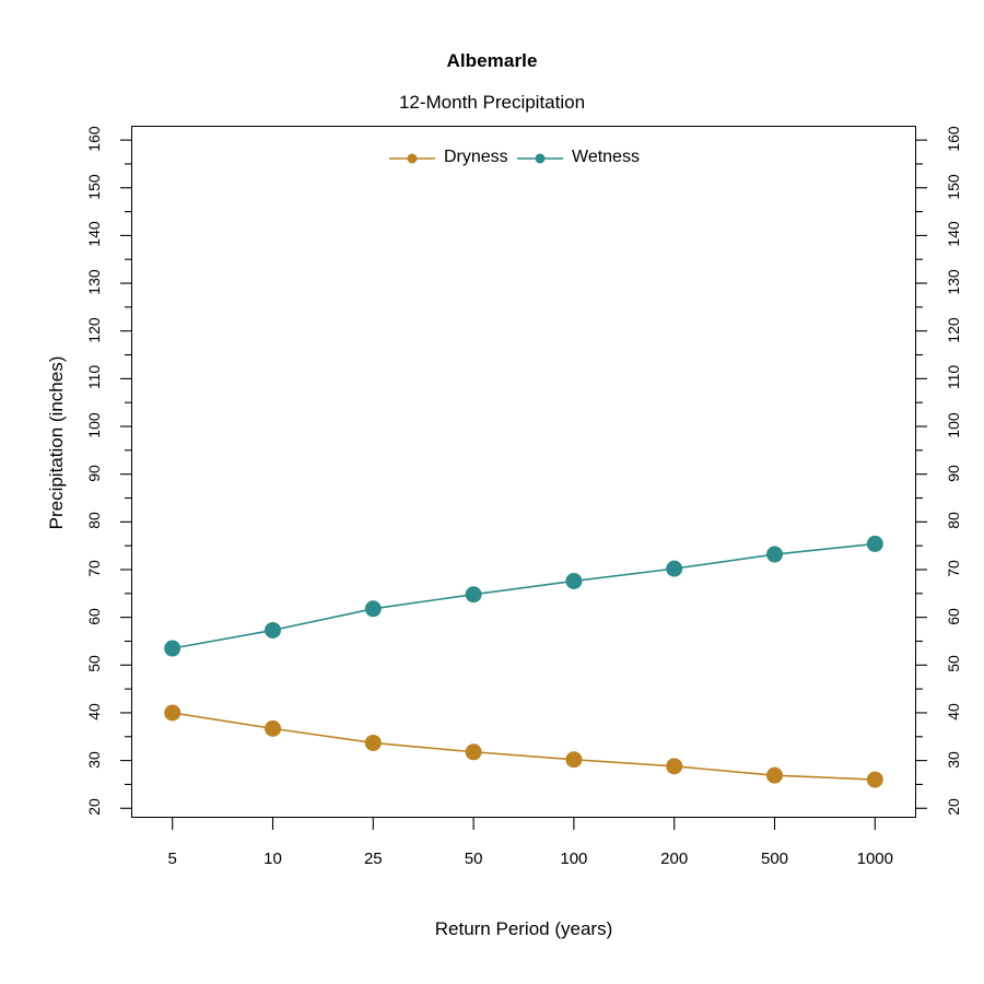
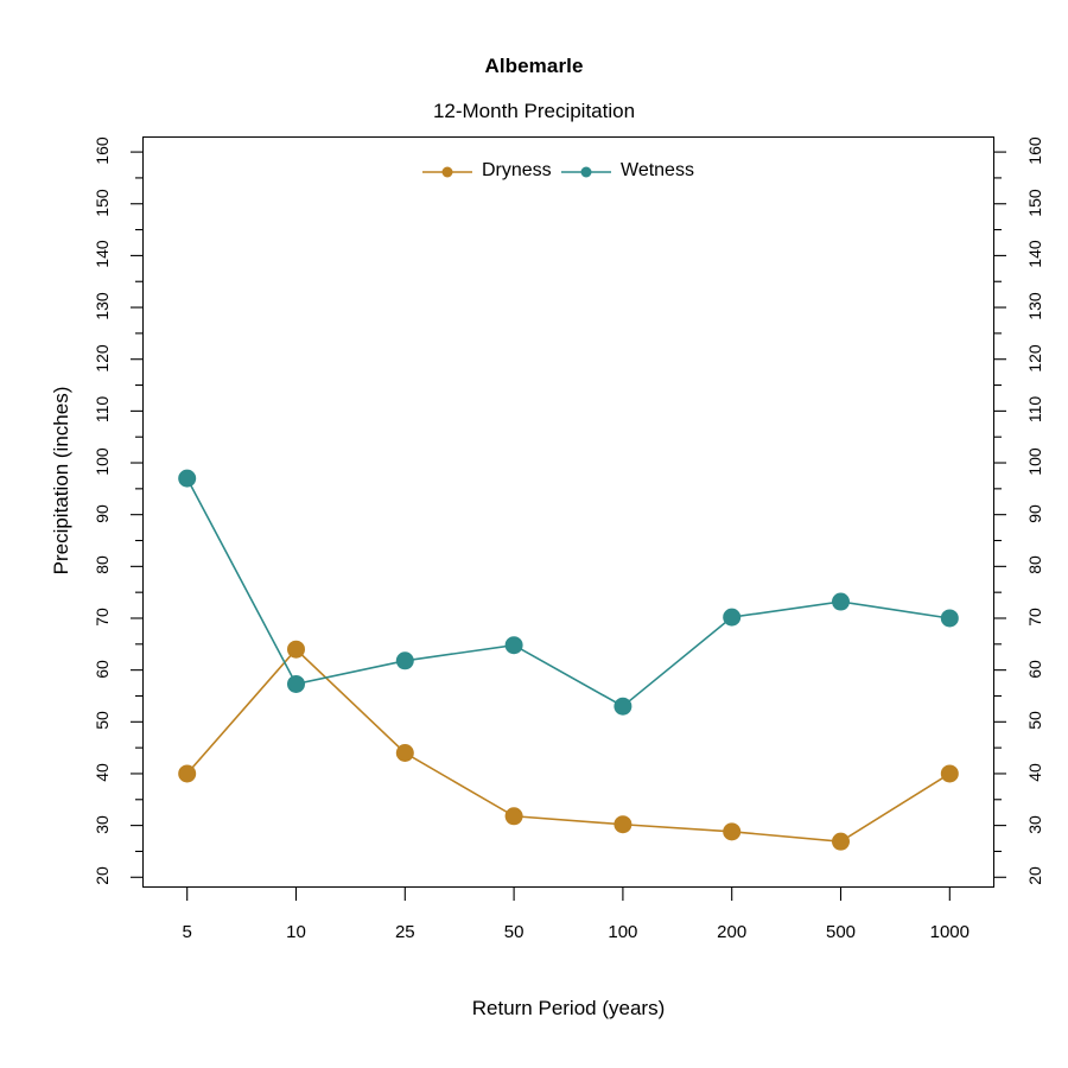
Wetness/5: 54 -> 97
Dryness/10: 37 -> 64
Dryness/25: 34 -> 44
Wetness/100: 68 -> 53
Dryness/1000: 26 -> 40
Wetness/1000: 75 -> 70
